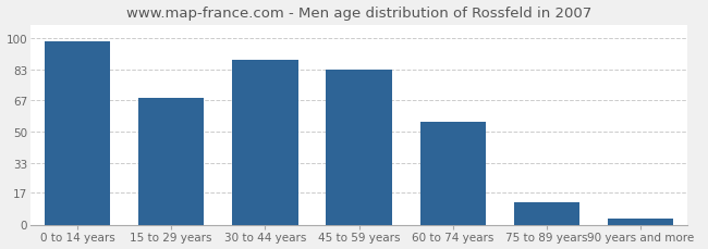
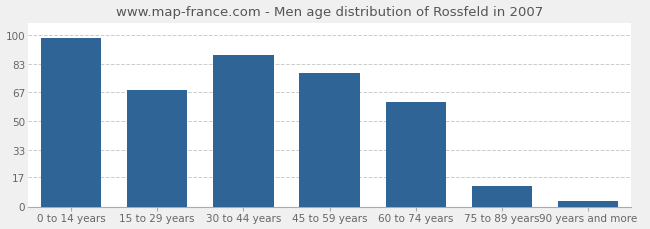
45 to 59 years: 83 -> 78
60 to 74 years: 55 -> 61
